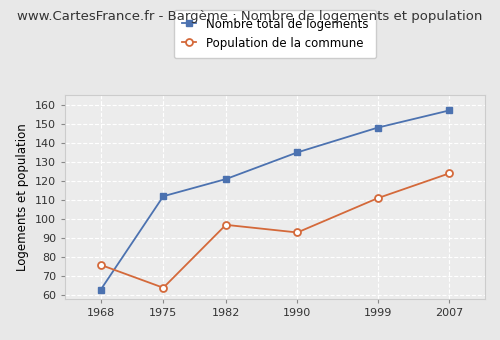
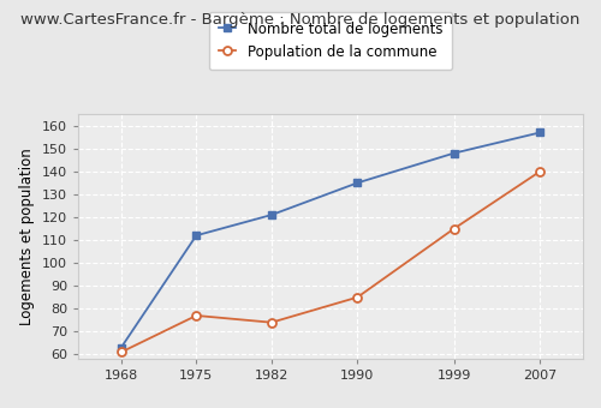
Population de la commune/1968: 76 -> 61
Population de la commune/1975: 64 -> 77
Population de la commune/1982: 97 -> 74
Population de la commune/1990: 93 -> 85
Population de la commune/1999: 111 -> 115
Population de la commune/2007: 124 -> 140
